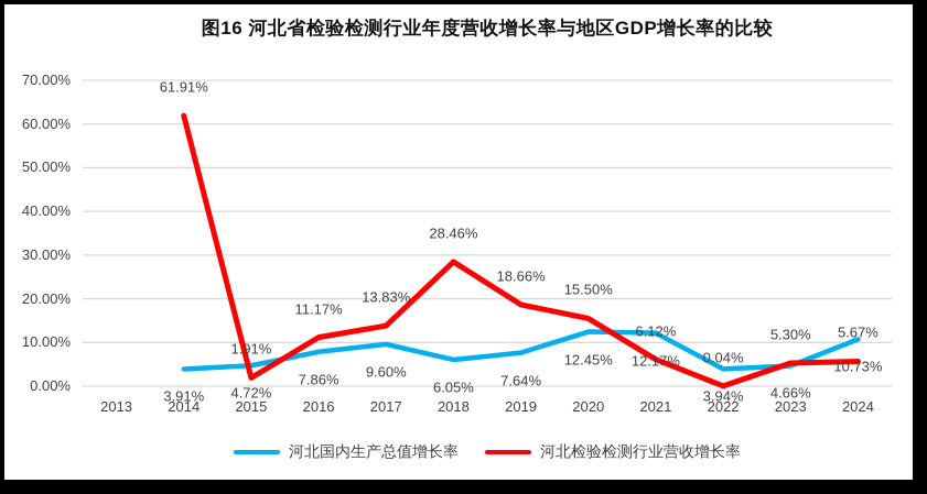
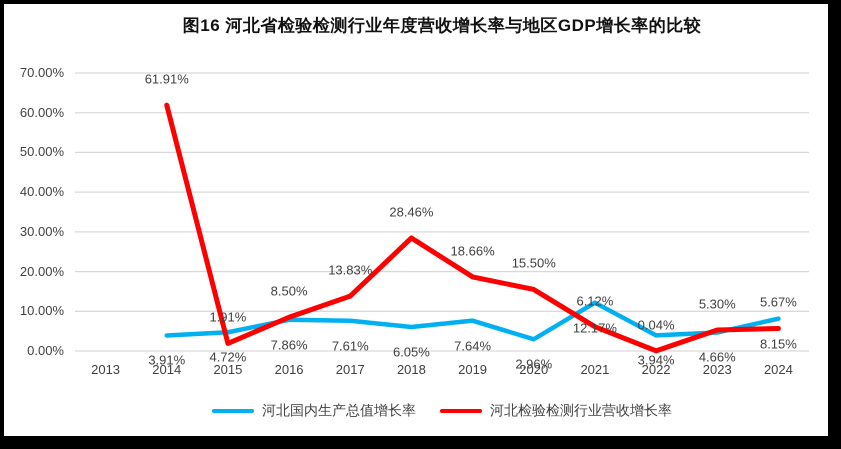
河北检验检测行业营收增长率/2016: 11.17% -> 8.50%
河北国内生产总值增长率/2017: 9.60% -> 7.61%
河北国内生产总值增长率/2020: 12.45% -> 2.96%
河北国内生产总值增长率/2024: 10.73% -> 8.15%
